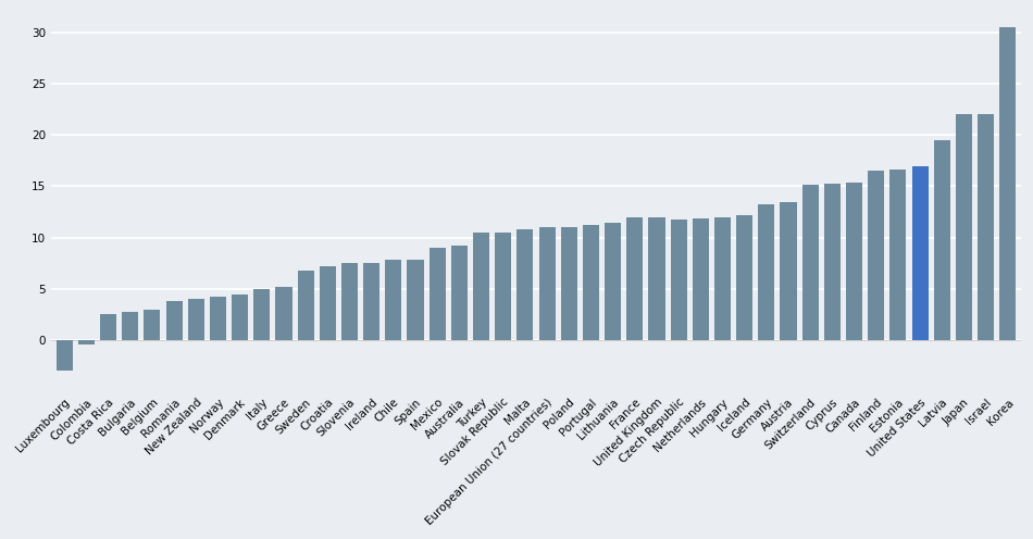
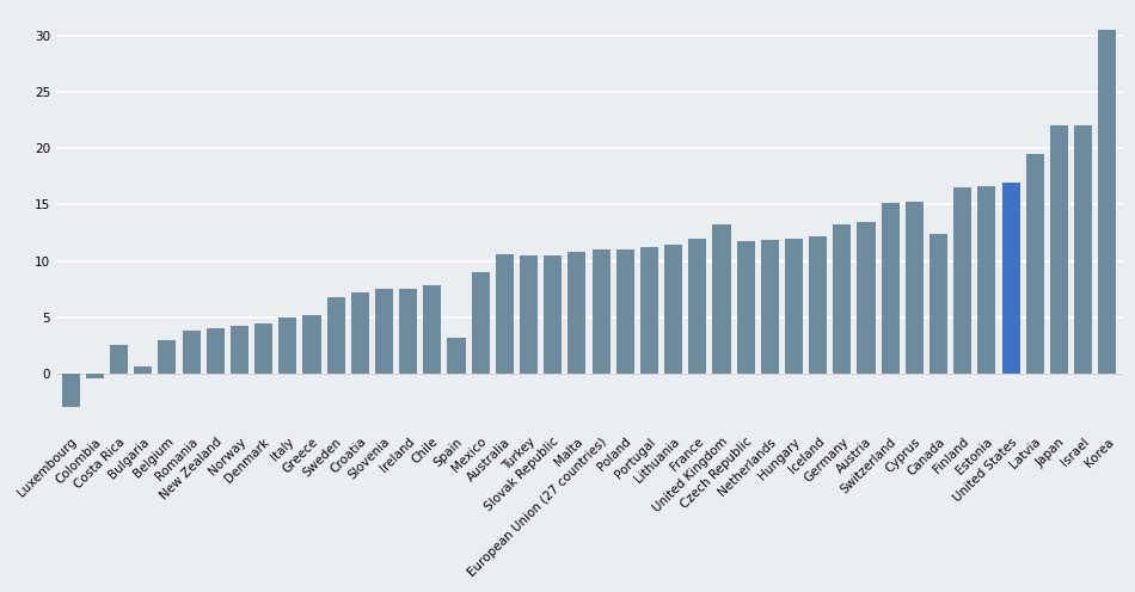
Bulgaria: 2.8 -> 0.6
Spain: 7.8 -> 3.2
Australia: 9.2 -> 10.6
United Kingdom: 12.0 -> 13.2
Canada: 15.4 -> 12.4
